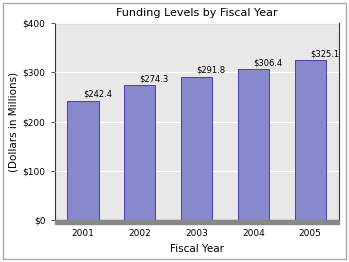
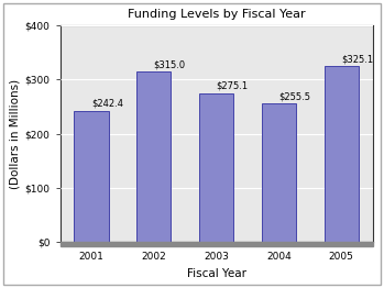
2002: $274.3 -> $315.0
2003: $291.8 -> $275.1
2004: $306.4 -> $255.5
